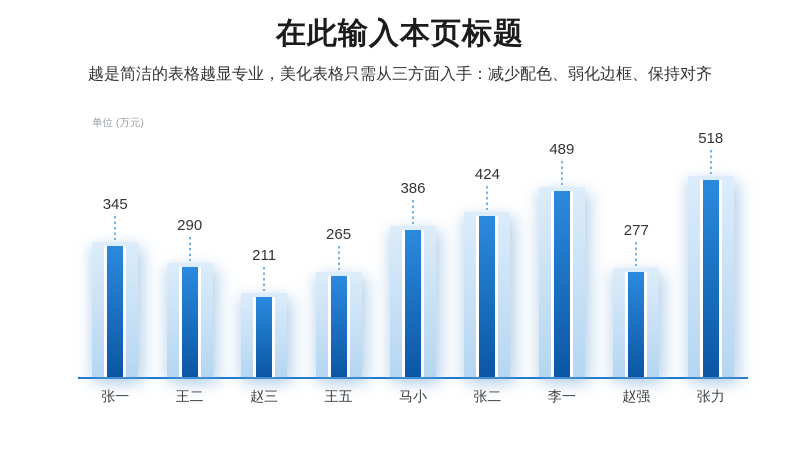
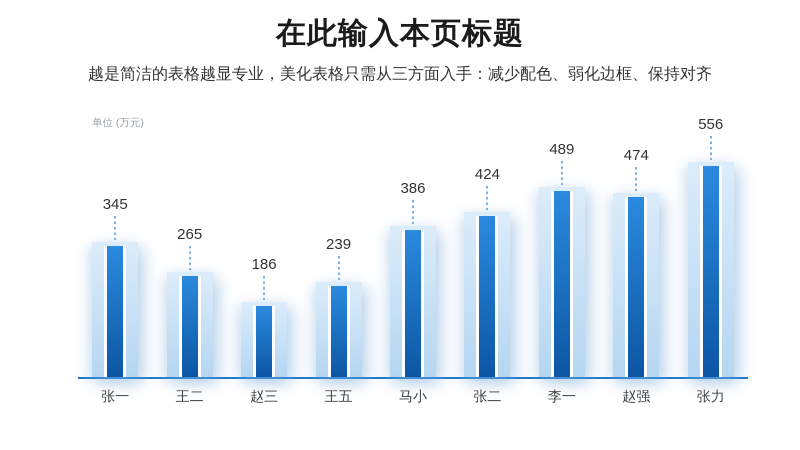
王二: 290 -> 265
赵三: 211 -> 186
王五: 265 -> 239
赵强: 277 -> 474
张力: 518 -> 556
